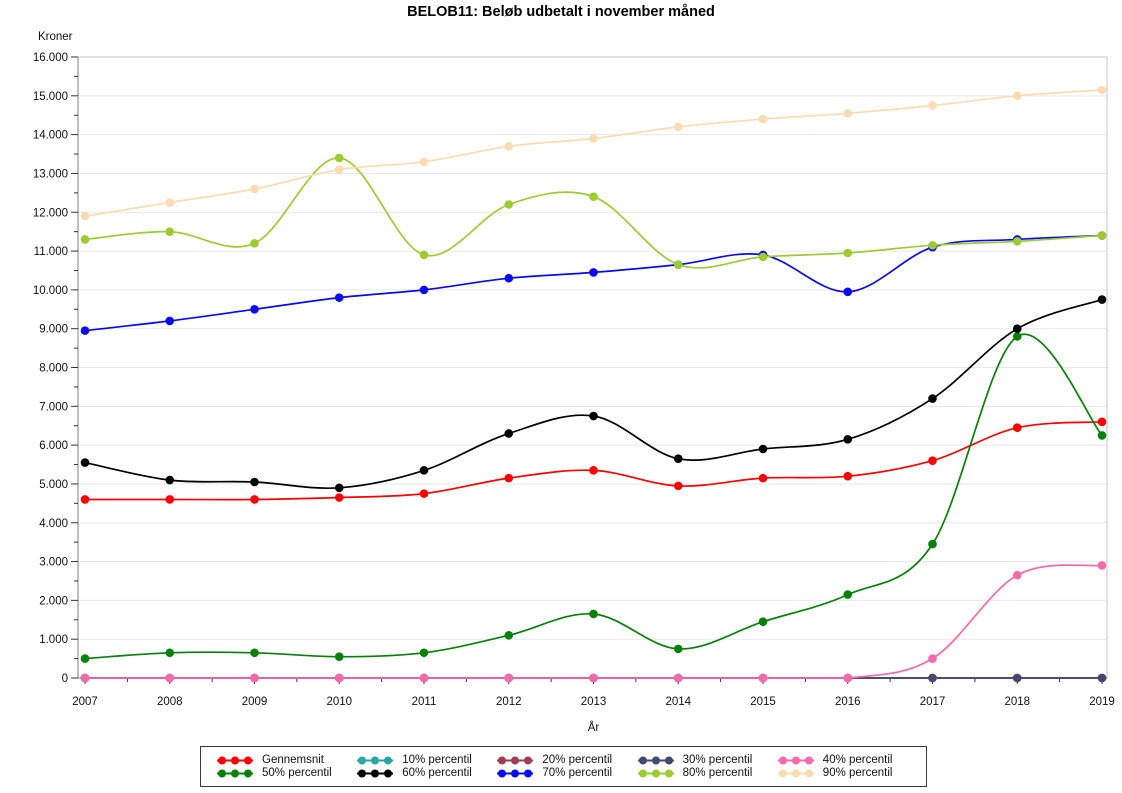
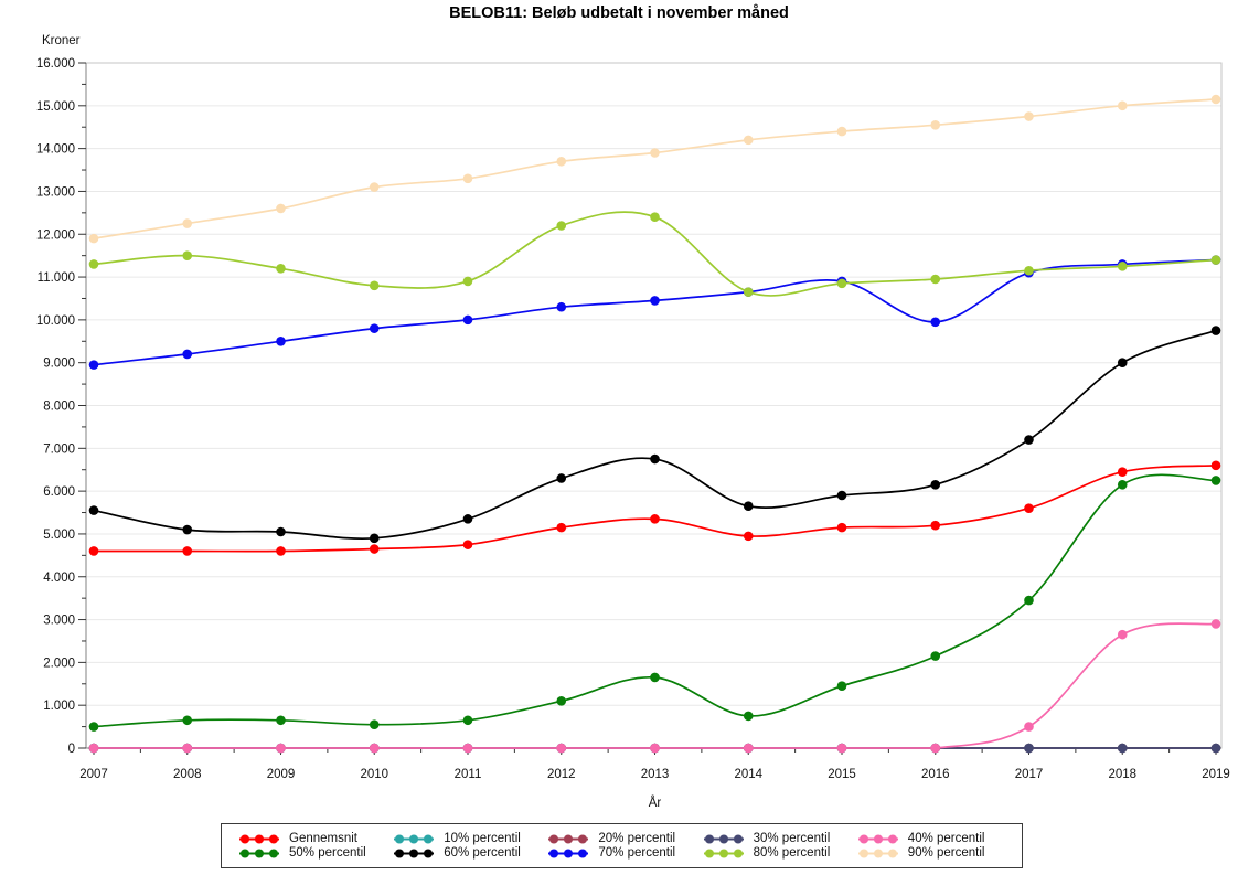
80% percentil/2010: 13400 -> 10800
50% percentil/2018: 8800 -> 6200
